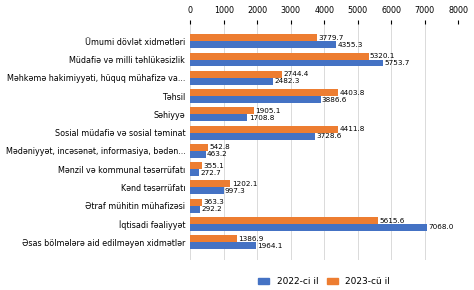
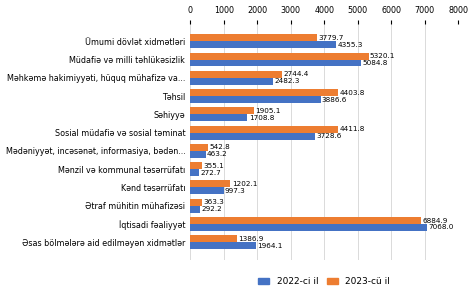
2022-ci il/Müdafiə və milli təhlükəsizlik: 5753.7 -> 5084.8
2023-cü il/İqtisadi fəaliyyət: 5615.6 -> 6884.9
